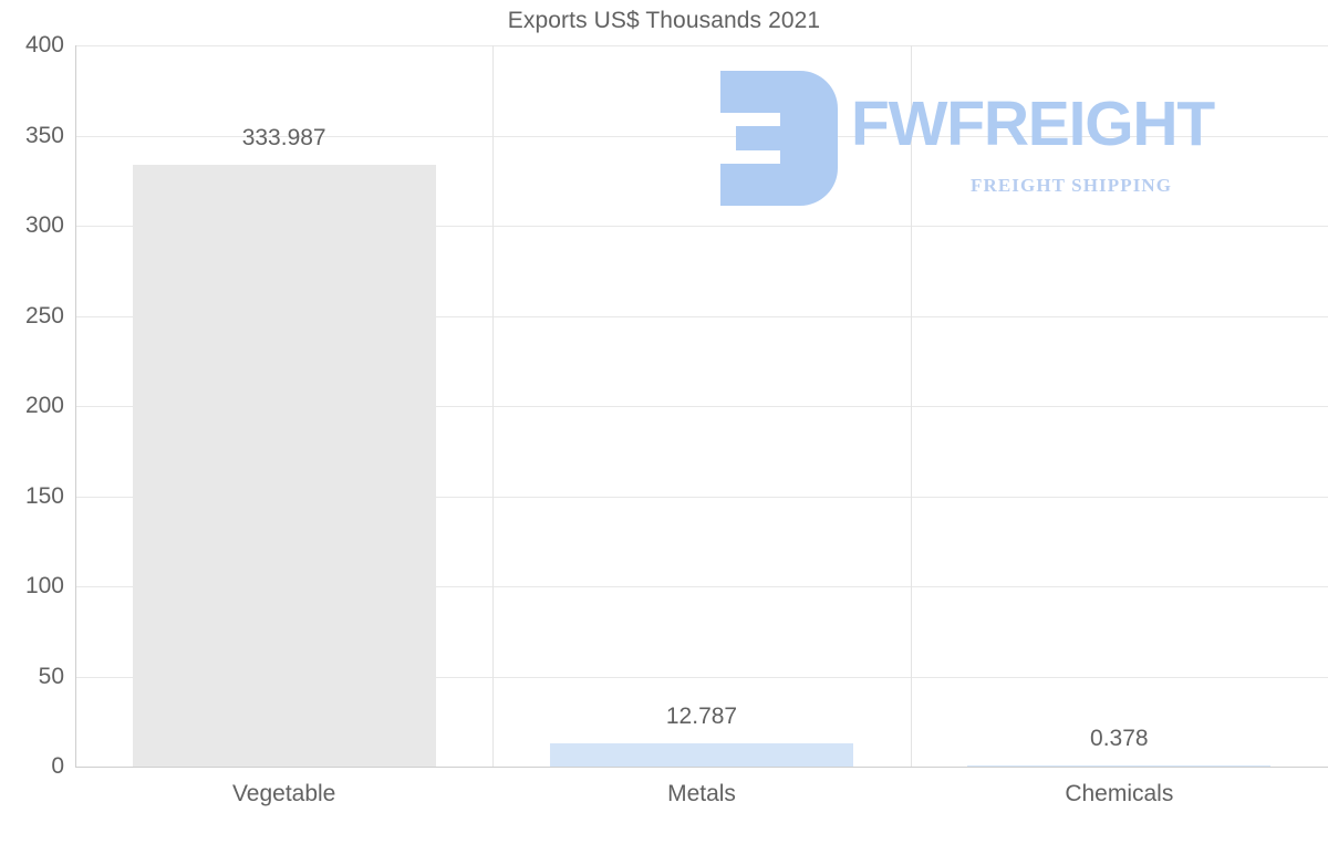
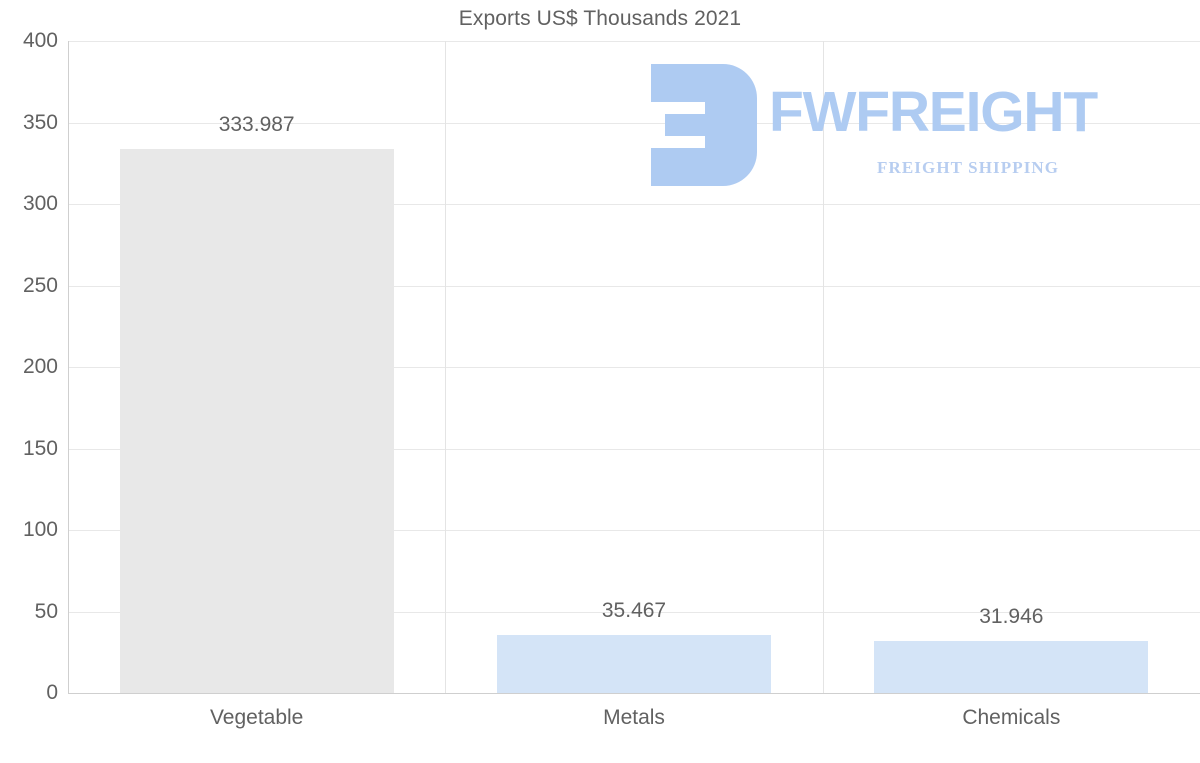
Metals: 12.787 -> 35.467
Chemicals: 0.378 -> 31.946
